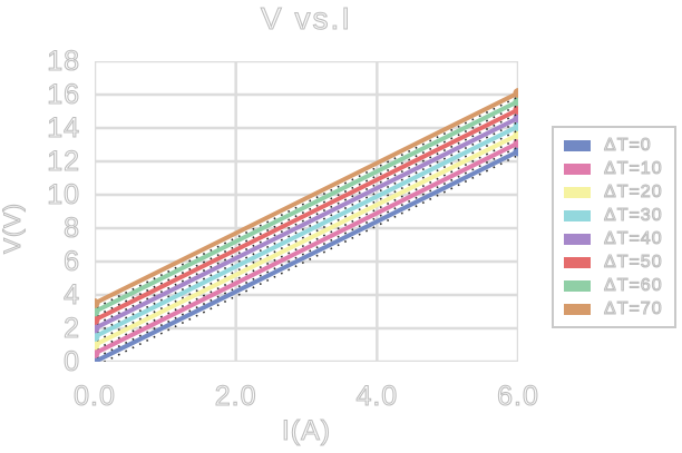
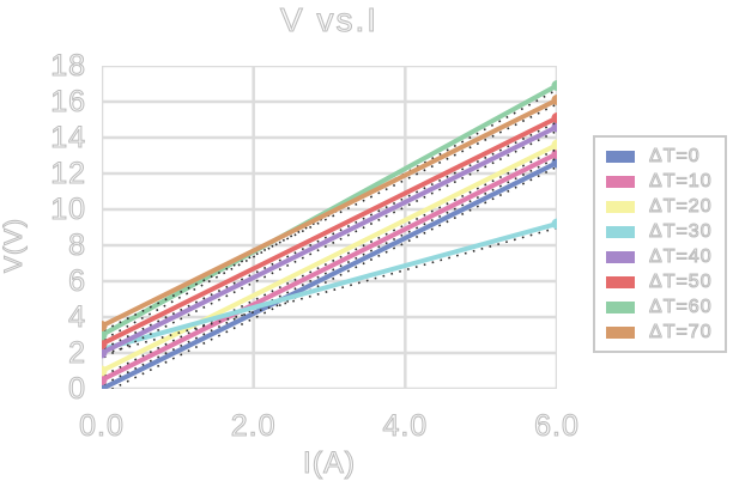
ΔT=30/0: 1.5 -> 2.2
ΔT=30/6: 14.1 -> 9.2
ΔT=60/6: 15.6 -> 16.9
